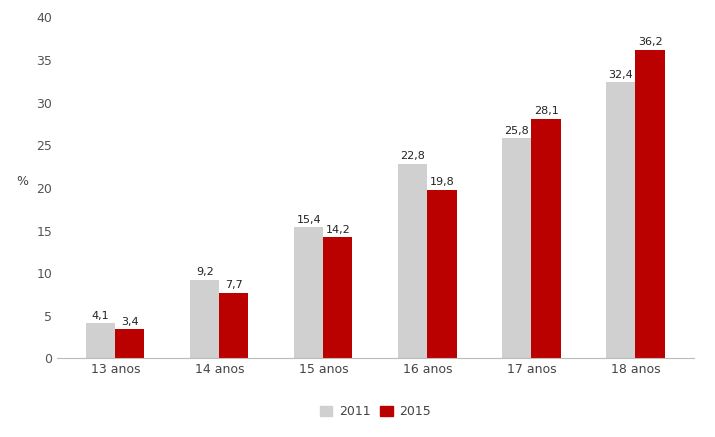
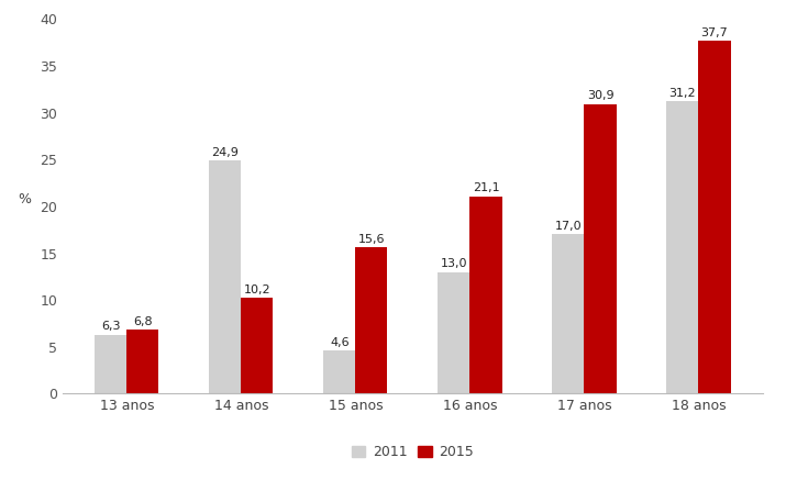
2011/13 anos: 4,1 -> 6,3
2015/13 anos: 3,4 -> 6,8
2011/14 anos: 9,2 -> 24,9
2015/14 anos: 7,7 -> 10,2
2011/15 anos: 15,4 -> 4,6
2015/15 anos: 14,2 -> 15,6
2011/16 anos: 22,8 -> 13,0
2015/16 anos: 19,8 -> 21,1
2011/17 anos: 25,8 -> 17,0
2015/17 anos: 28,1 -> 30,9
2011/18 anos: 32,4 -> 31,2
2015/18 anos: 36,2 -> 37,7
